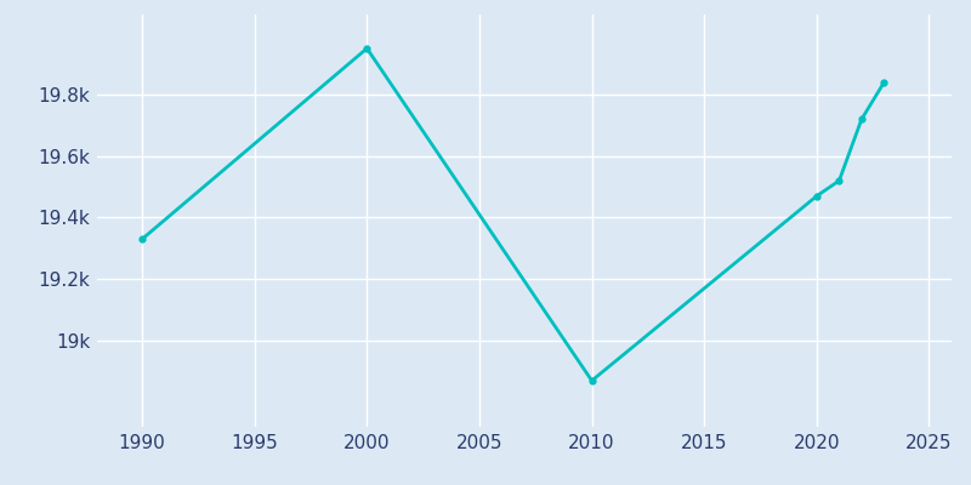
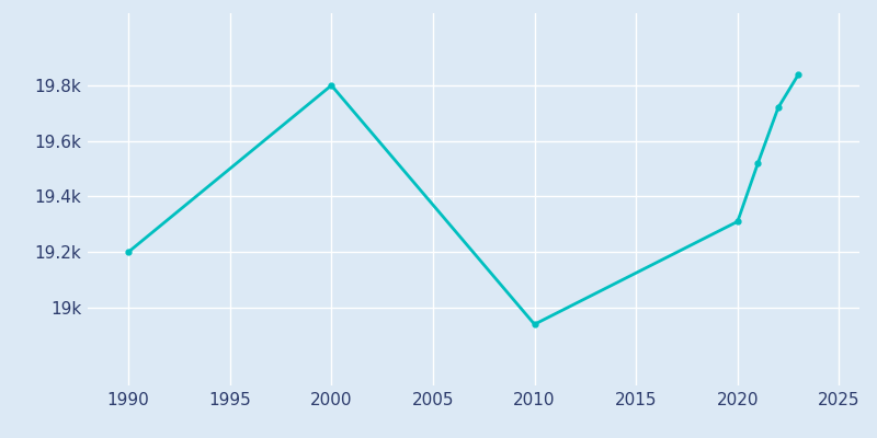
1990: 19.33k -> 19.20k
2000: 19.95k -> 19.80k
2010: 18.87k -> 18.94k
2020: 19.47k -> 19.31k
